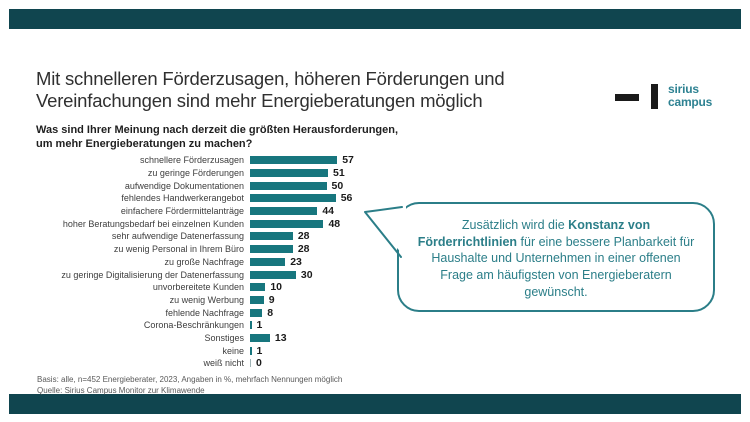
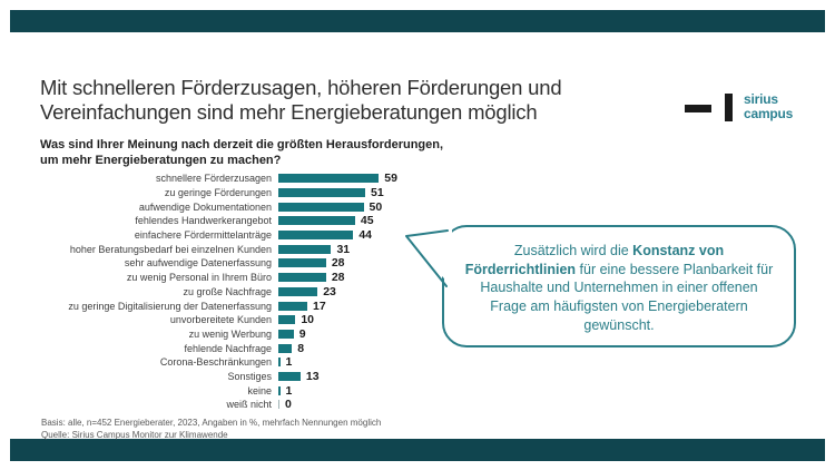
schnellere Förderzusagen: 57 -> 59
fehlendes Handwerkerangebot: 56 -> 45
hoher Beratungsbedarf bei einzelnen Kunden: 48 -> 31
zu geringe Digitalisierung der Datenerfassung: 30 -> 17
